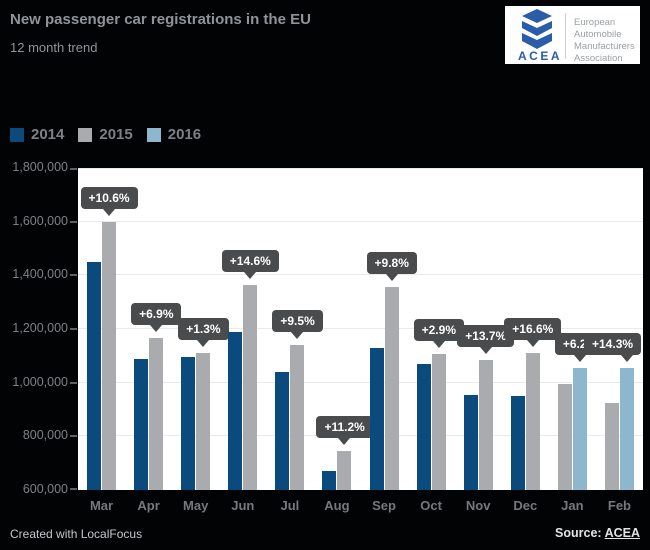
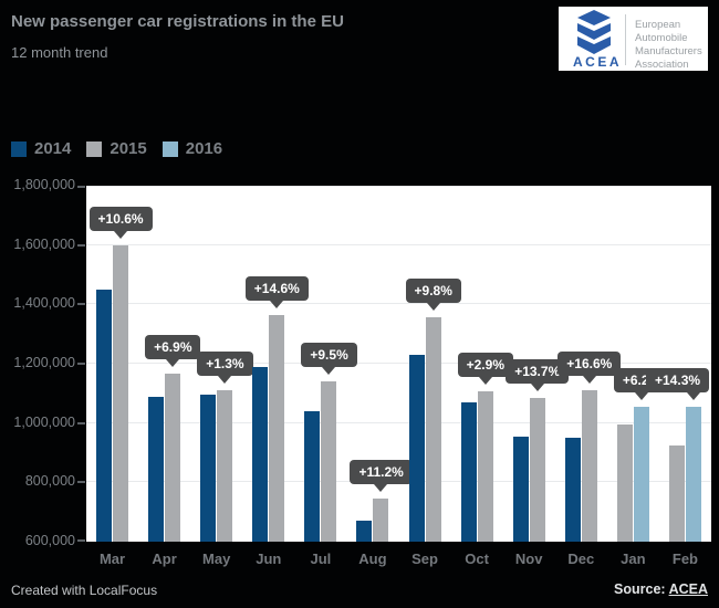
2014/Sep: 1130000 -> 1230000
